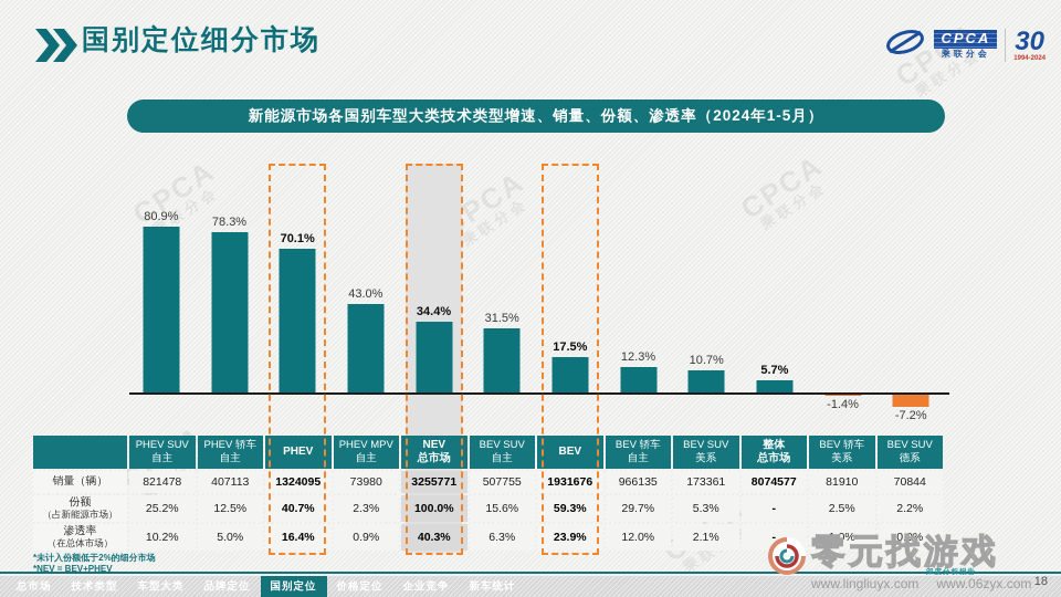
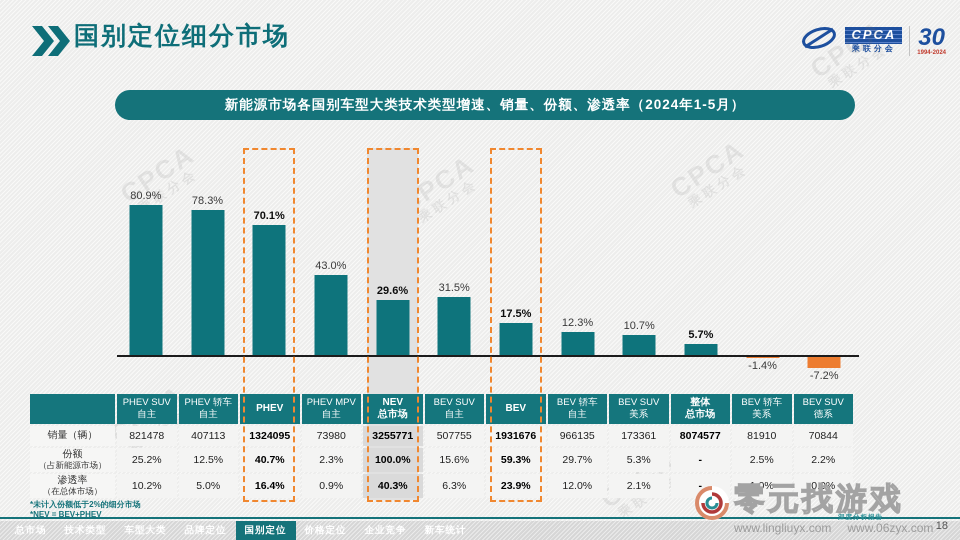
NEV 总市场: 34.4% -> 29.6%
